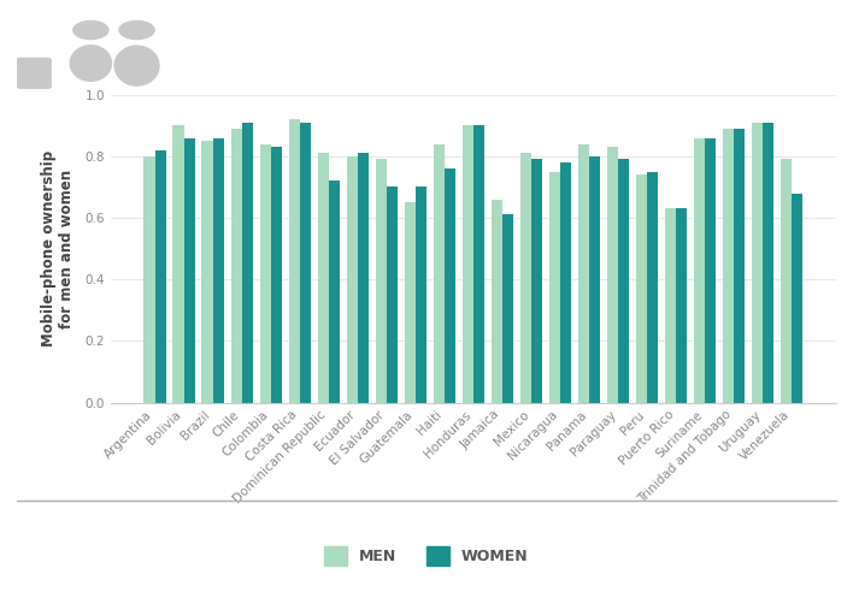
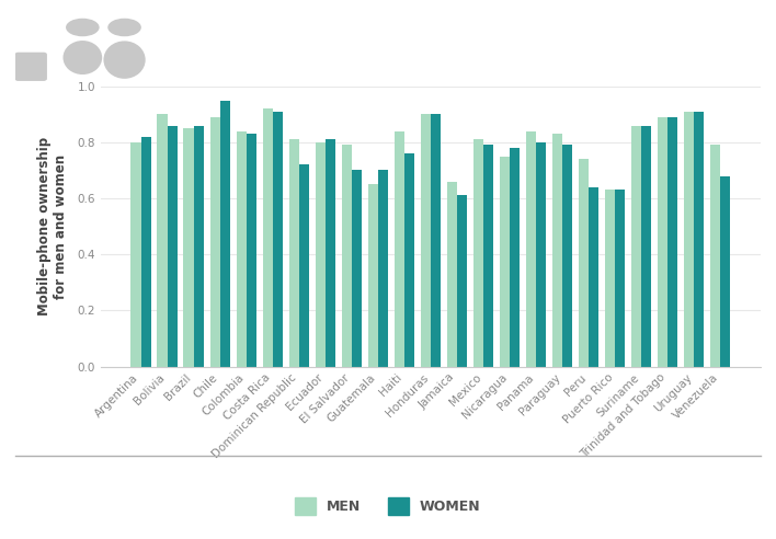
WOMEN/Chile: 0.91 -> 0.95
WOMEN/Peru: 0.75 -> 0.64
